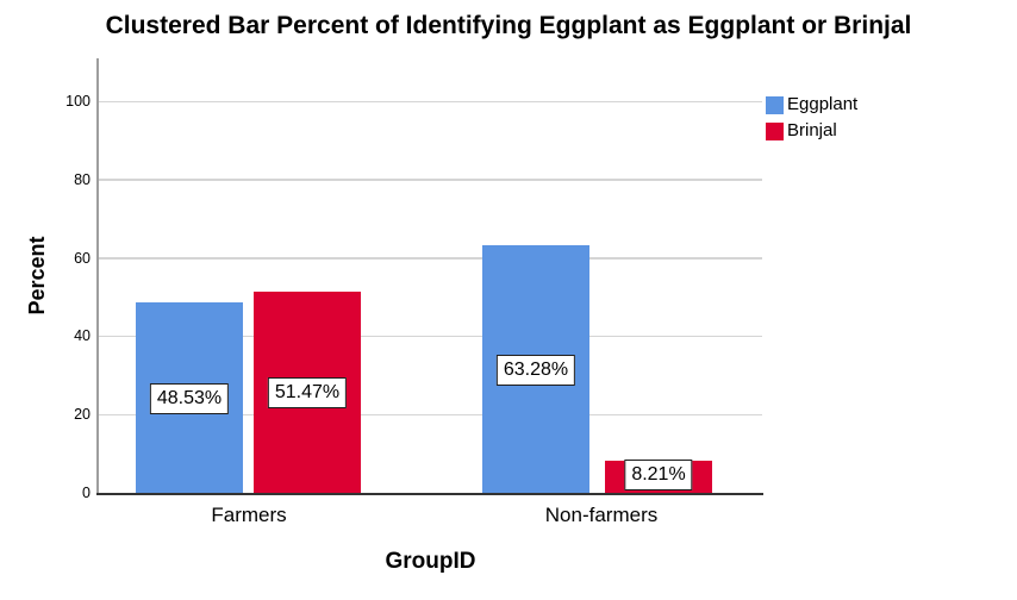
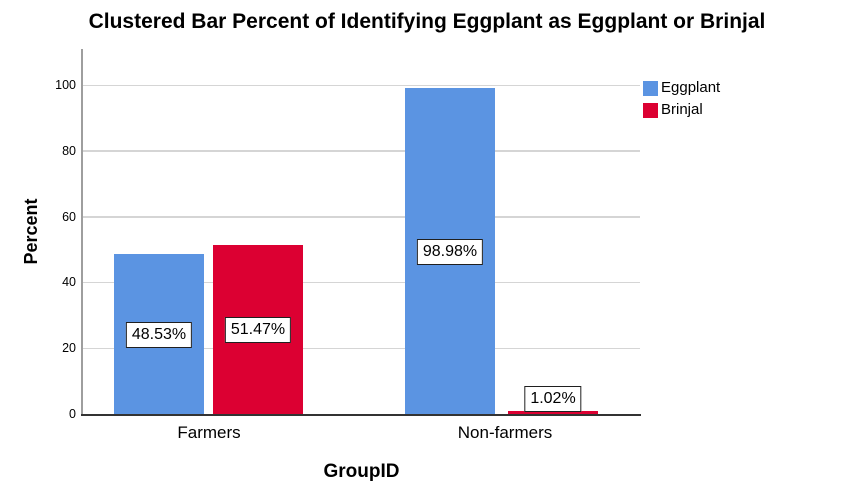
Eggplant/Non-farmers: 63.28% -> 98.98%
Brinjal/Non-farmers: 8.21% -> 1.02%
